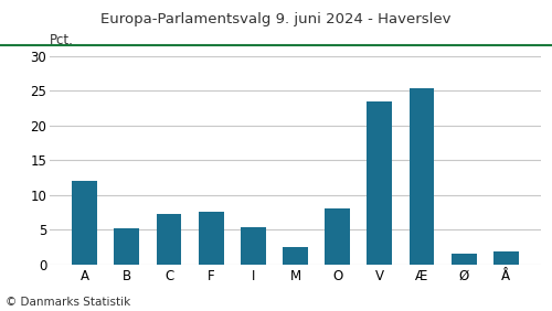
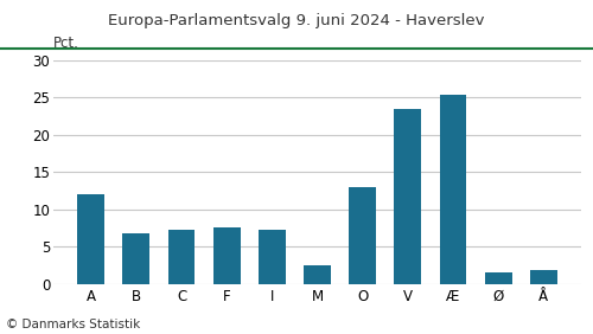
B: 5.2 -> 6.8
I: 5.4 -> 7.2
O: 8.0 -> 13.0
